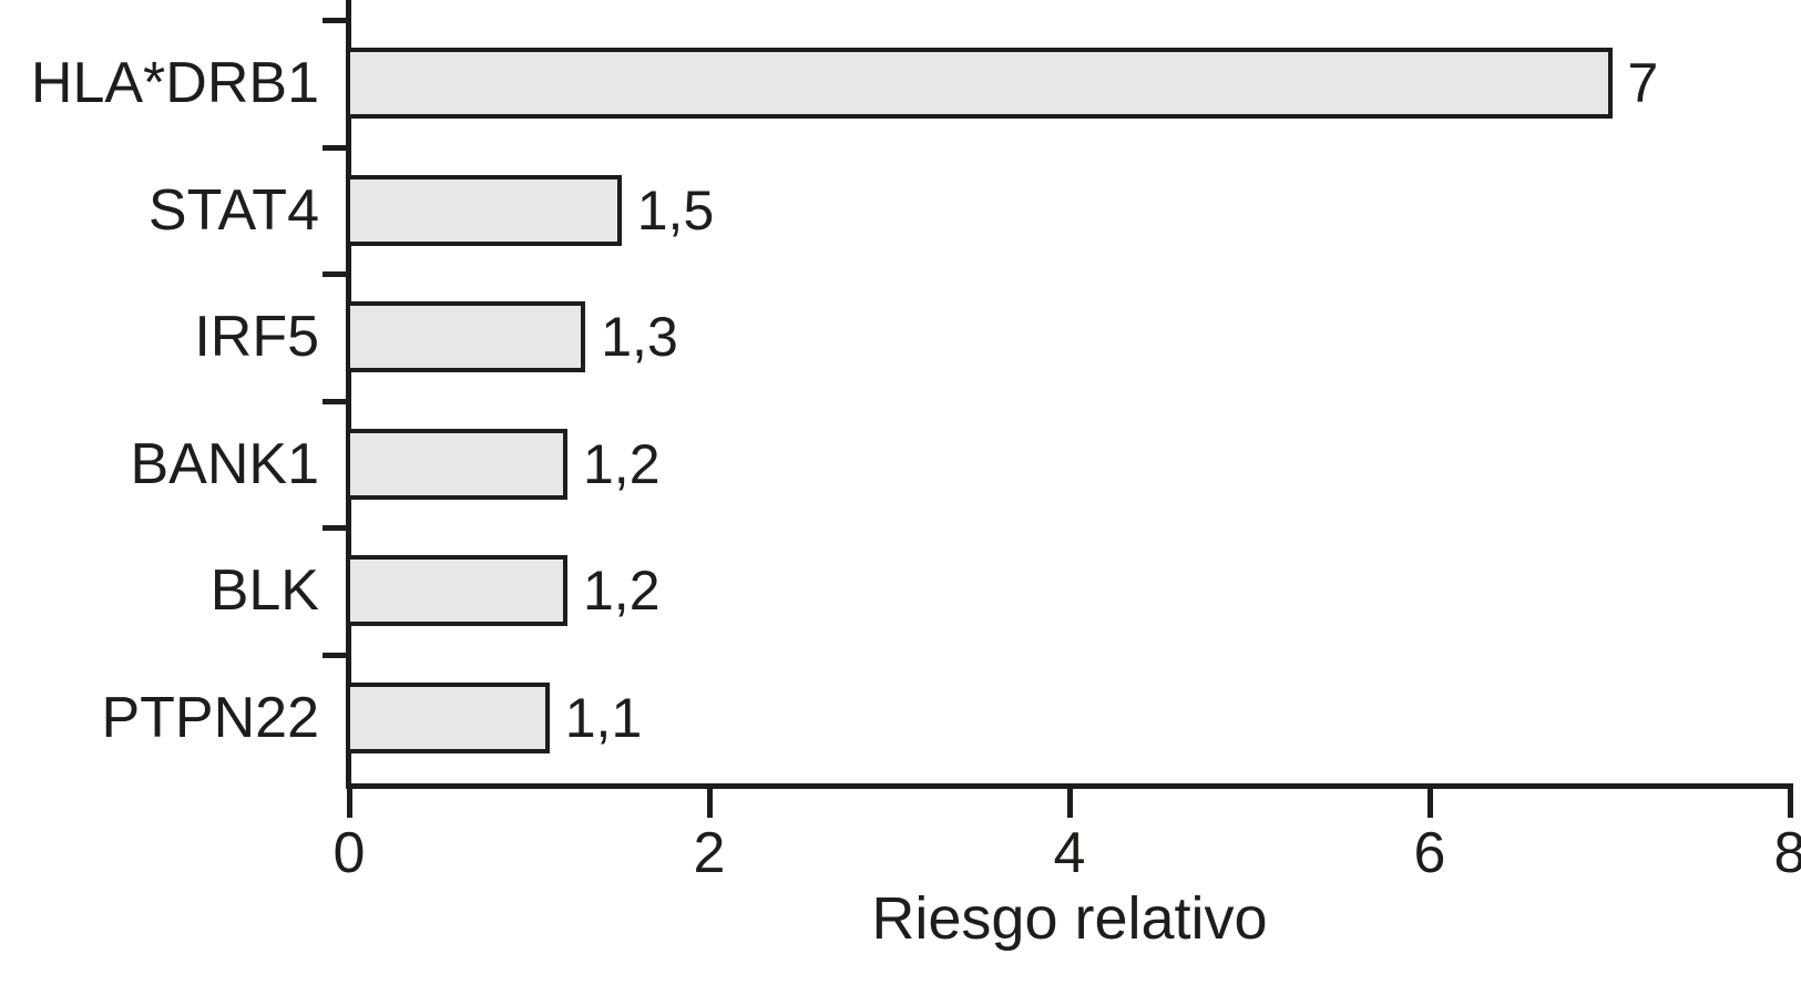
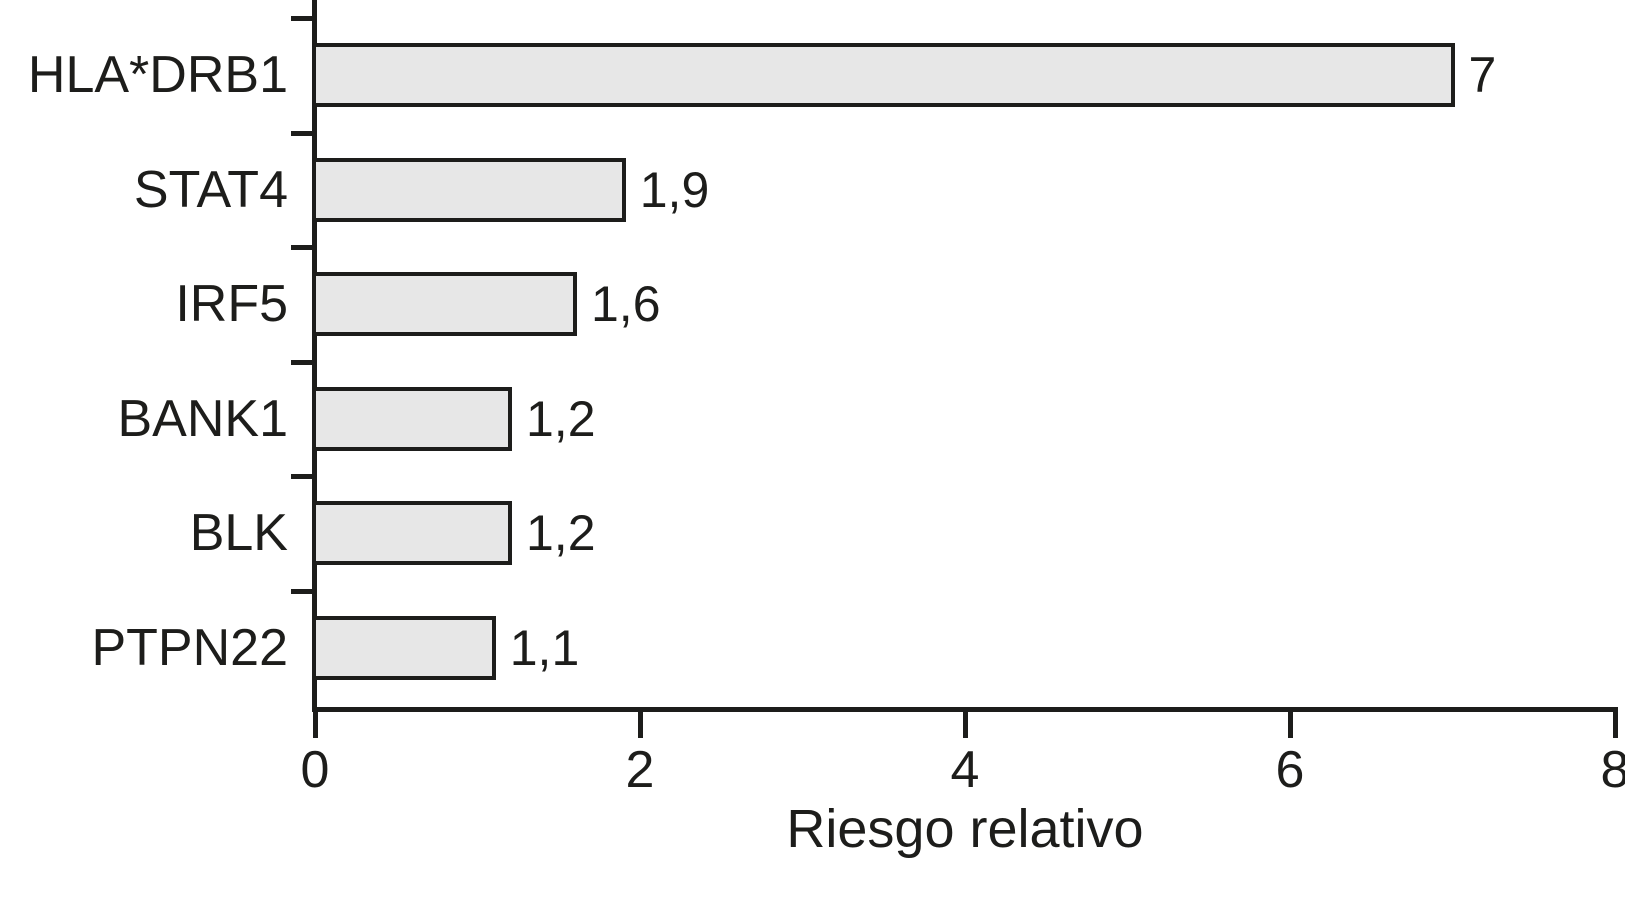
STAT4: 1,5 -> 1,9
IRF5: 1,3 -> 1,6
